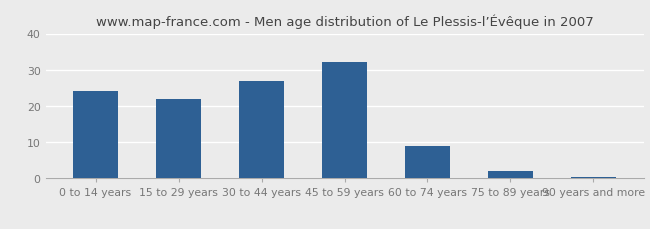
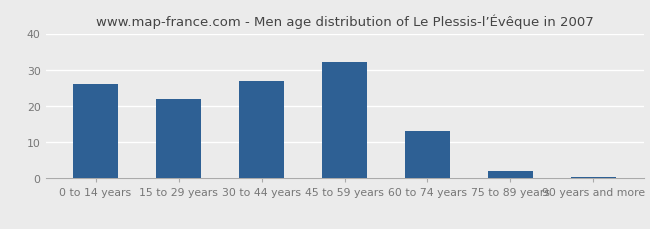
0 to 14 years: 24.0 -> 26.0
60 to 74 years: 9.0 -> 13.0
